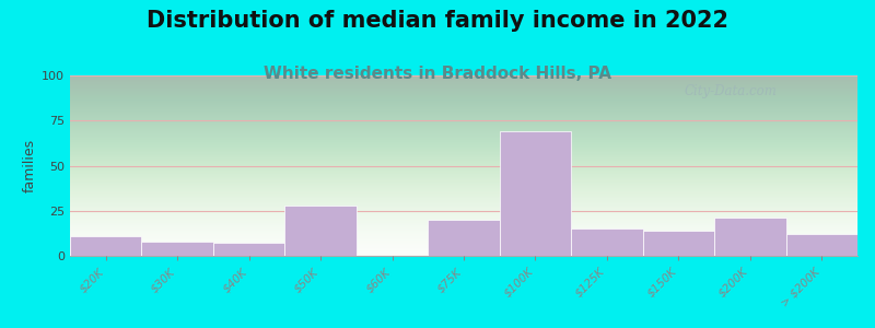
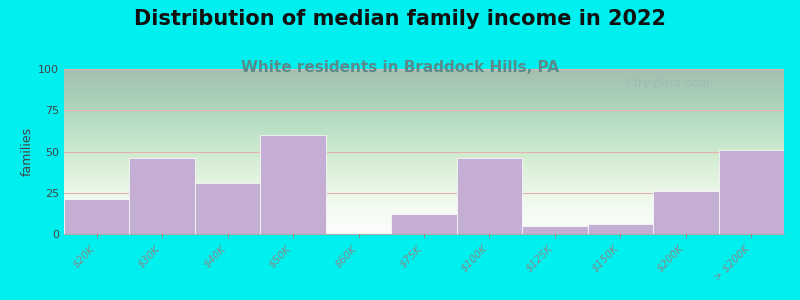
$20K: 11 -> 21
$30K: 8 -> 46
$40K: 7 -> 31
$50K: 28 -> 60
$75K: 20 -> 12
$100K: 69 -> 46
$125K: 15 -> 5
$150K: 14 -> 6
$200K: 21 -> 26
> $200K: 12 -> 51
